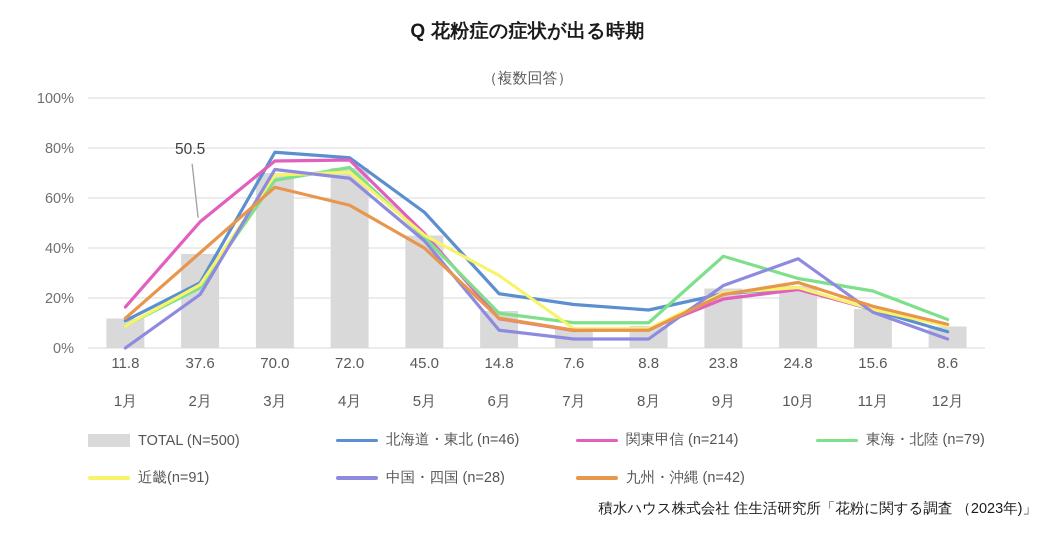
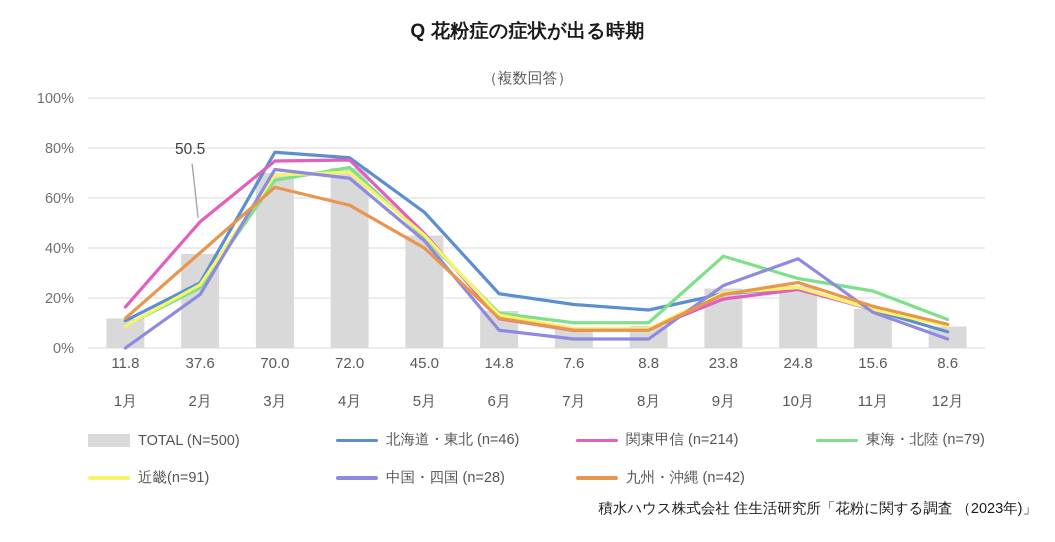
近畿(n=91)/6月: 29% -> 13%
